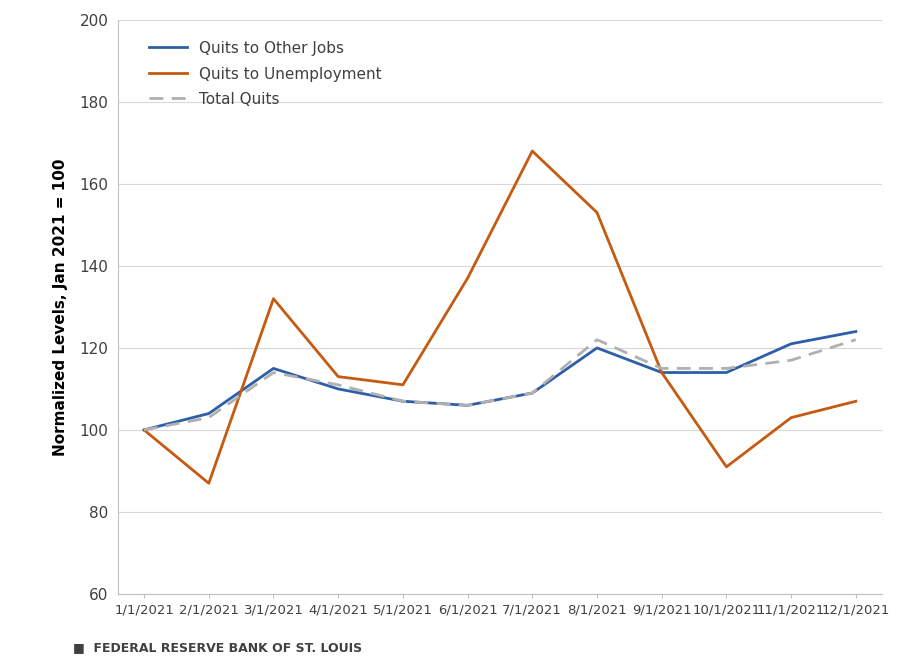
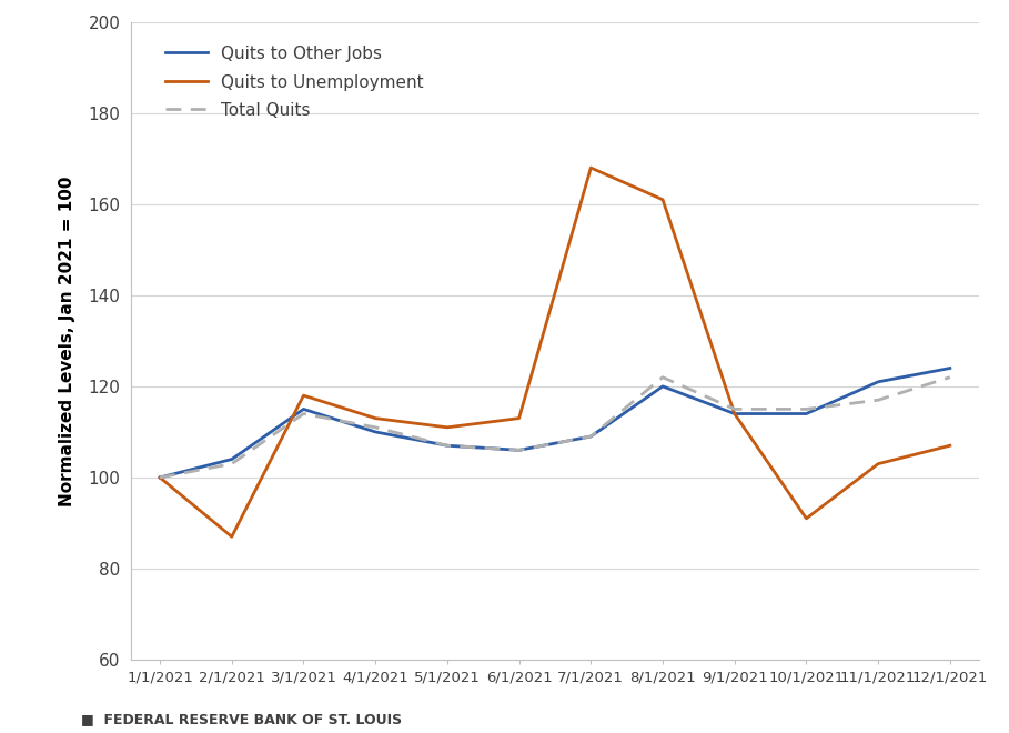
Quits to Unemployment/3/1/2021: 132 -> 118
Quits to Unemployment/6/1/2021: 137 -> 113
Quits to Unemployment/8/1/2021: 153 -> 161
